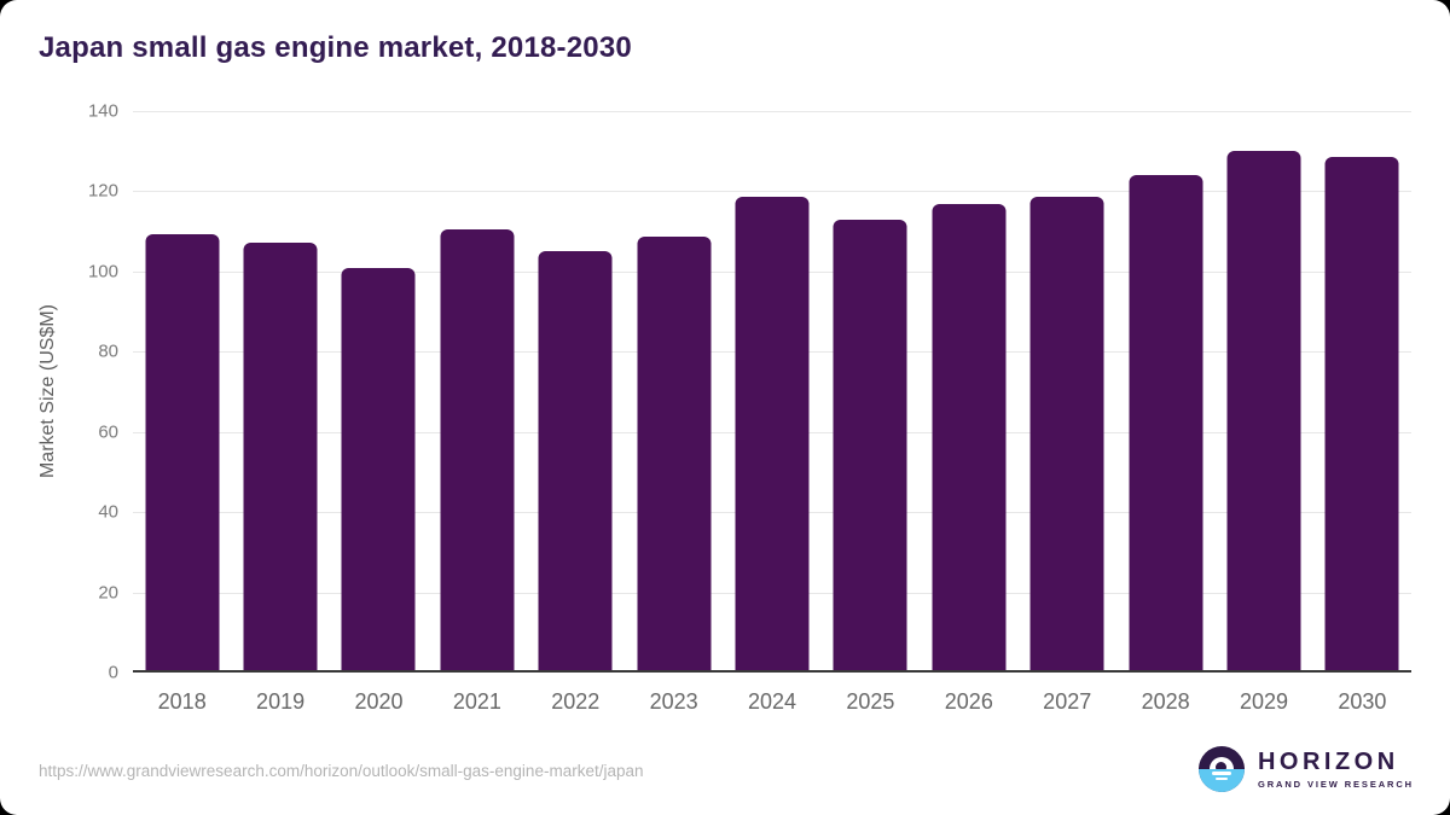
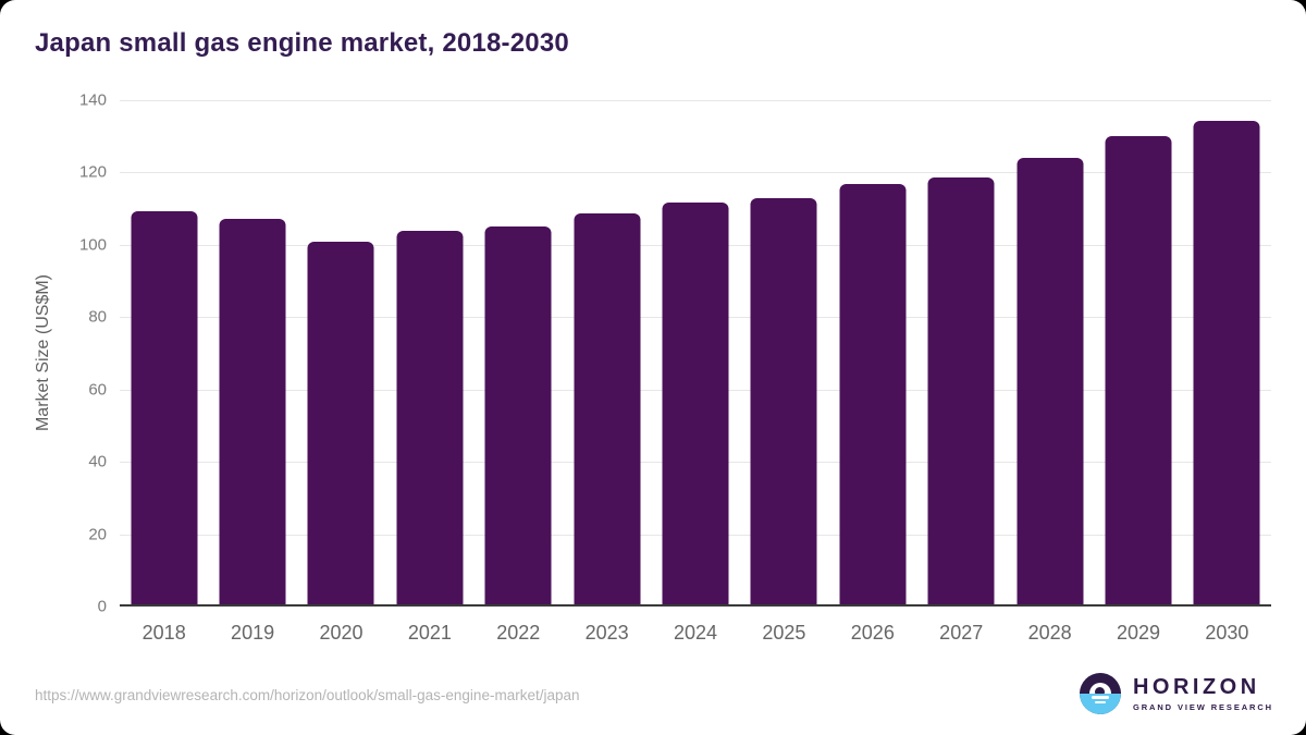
2021: 110 -> 103
2024: 118 -> 111
2030: 128 -> 134
